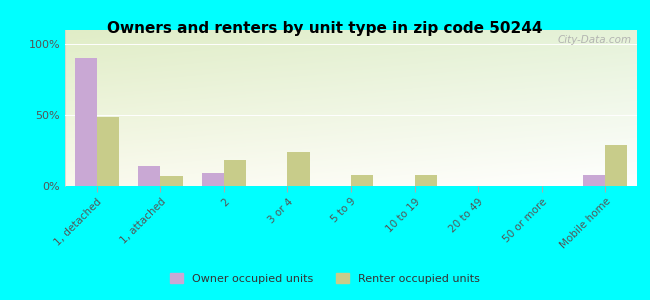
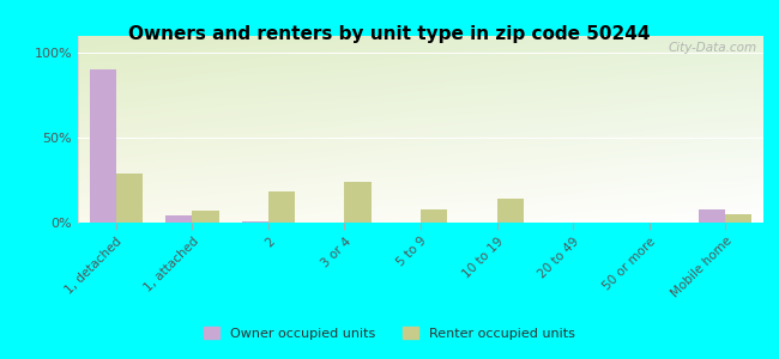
Renter occupied units/1, detached: 49% -> 29%
Owner occupied units/1, attached: 14% -> 4%
Owner occupied units/2: 9% -> 1%
Renter occupied units/10 to 19: 8% -> 14%
Renter occupied units/Mobile home: 29% -> 5%
